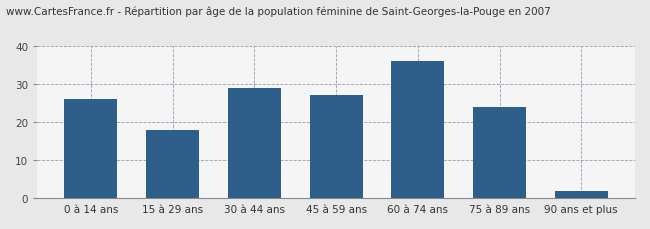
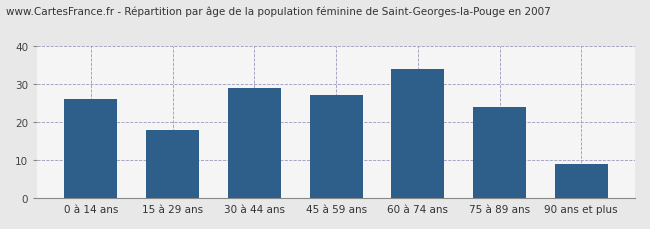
60 à 74 ans: 36 -> 34
90 ans et plus: 2 -> 9
